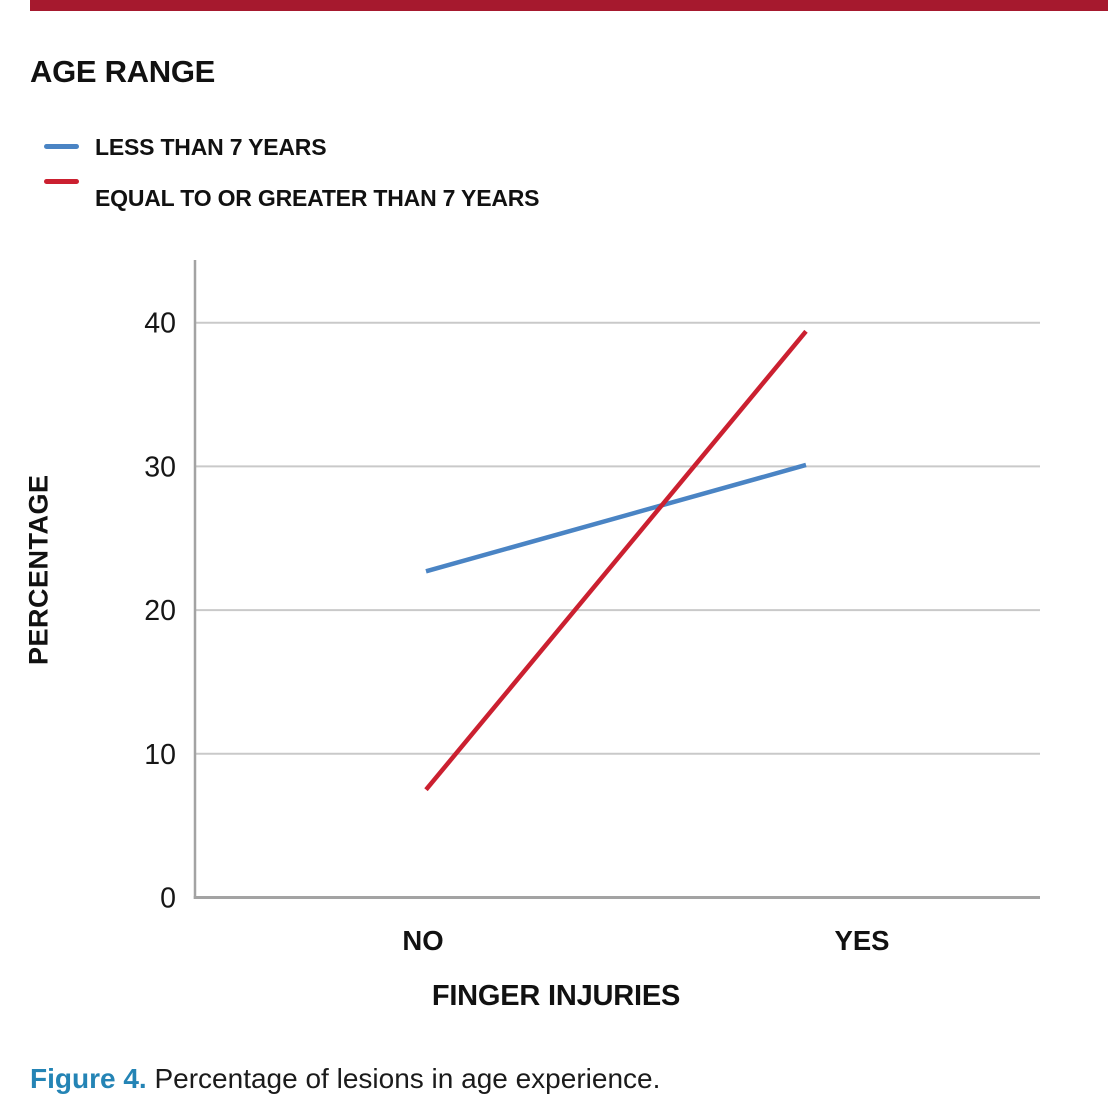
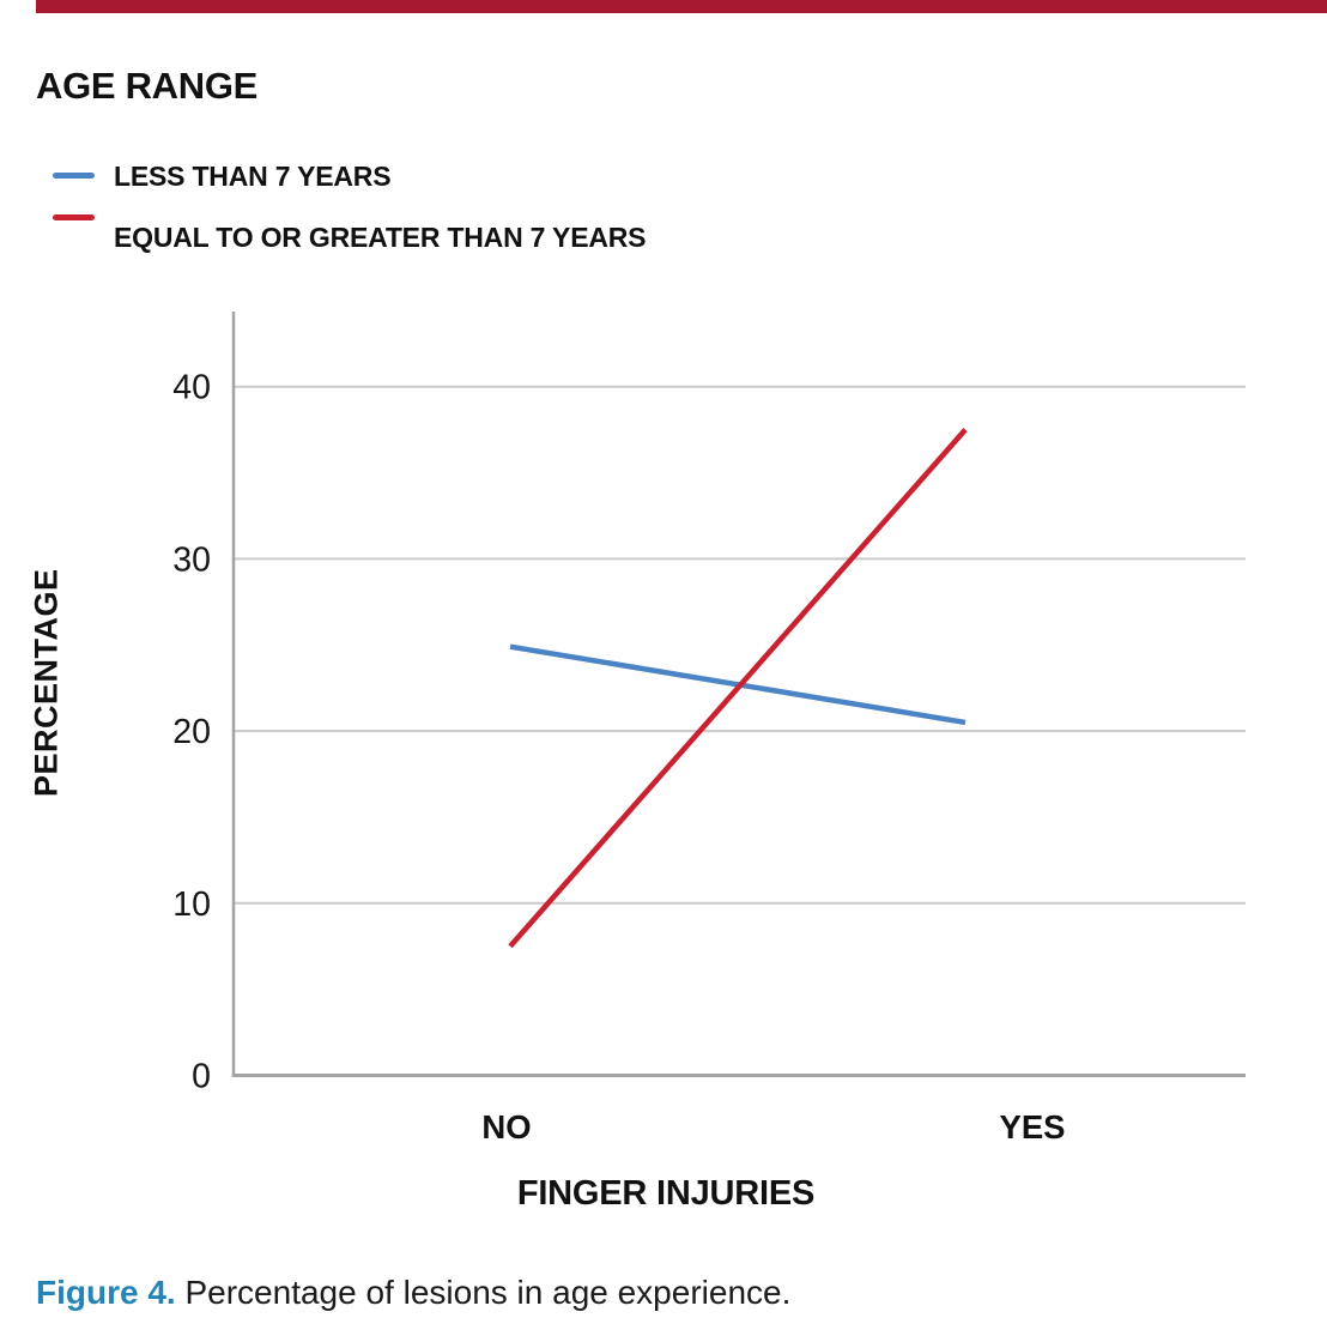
LESS THAN 7 YEARS/NO: 22.7 -> 24.9
LESS THAN 7 YEARS/YES: 30.1 -> 20.5
EQUAL TO OR GREATER THAN 7 YEARS/YES: 39.4 -> 37.5
